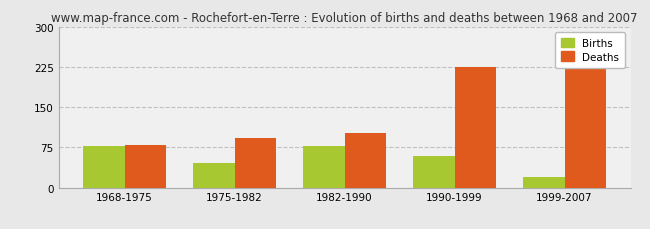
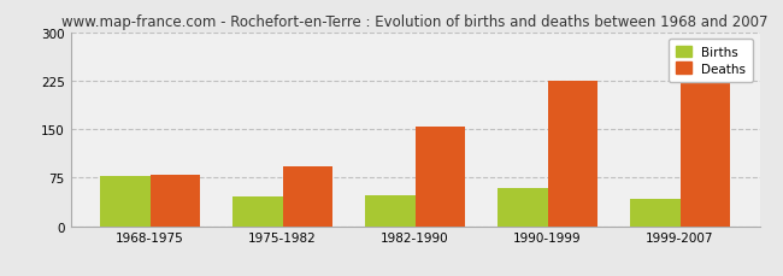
Births/1982-1990: 78 -> 47
Deaths/1982-1990: 102 -> 153
Births/1999-2007: 20 -> 42
